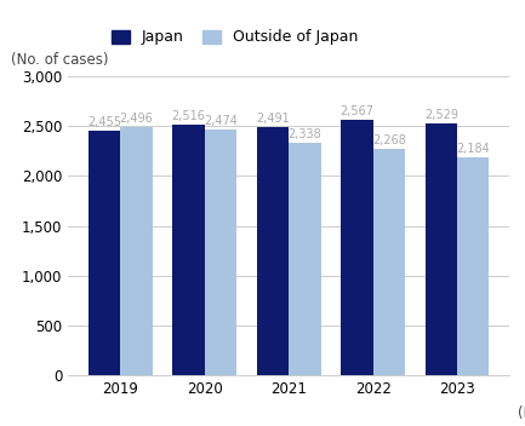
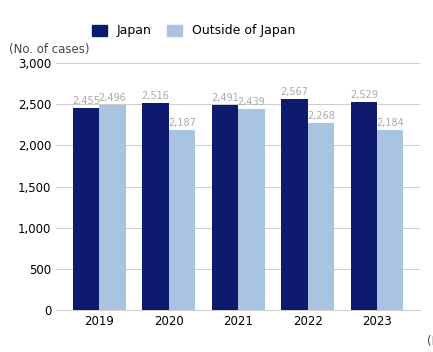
Outside of Japan/2020: 2,474 -> 2,187
Outside of Japan/2021: 2,338 -> 2,439
